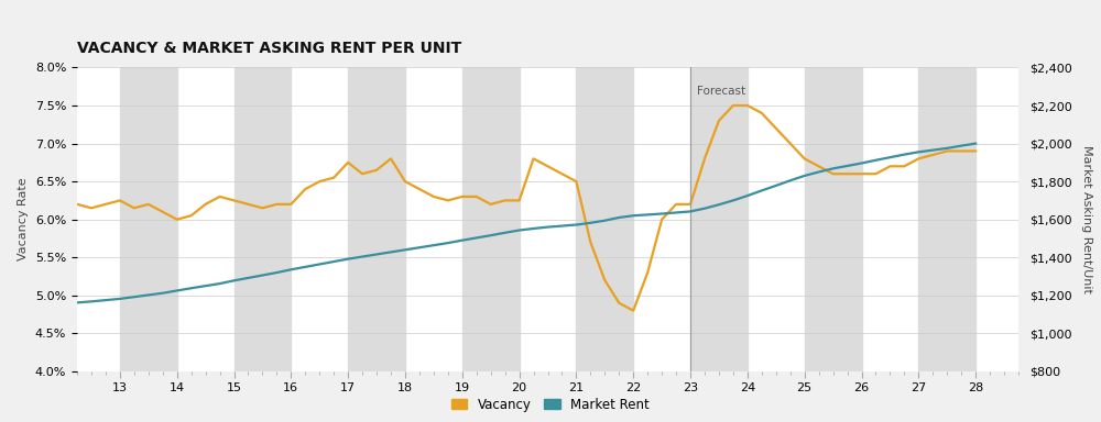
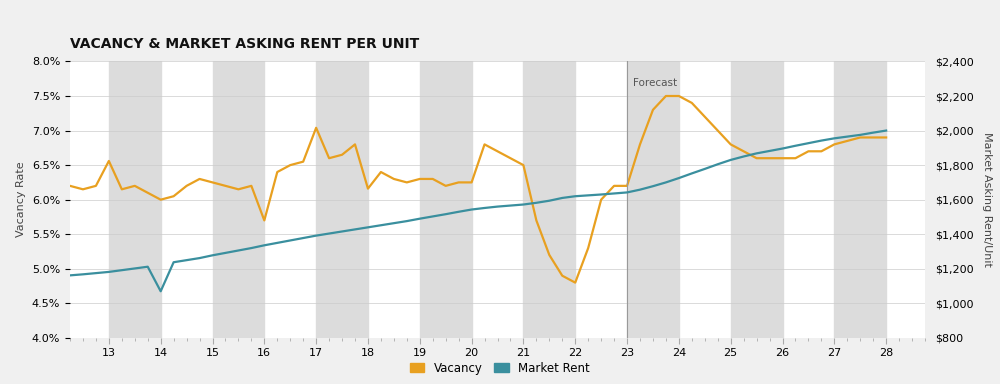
Vacancy/13: 6.25% -> 6.56%
Market Rent/14: $1,220 -> $1,070
Vacancy/16: 6.20% -> 5.70%
Vacancy/17: 6.75% -> 7.04%
Vacancy/18: 6.50% -> 6.16%
